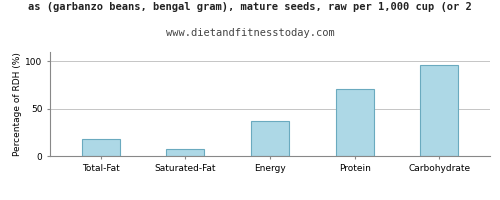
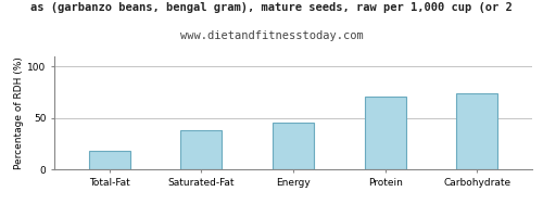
Saturated-Fat: 7 -> 38
Energy: 37 -> 46
Carbohydrate: 96 -> 74
